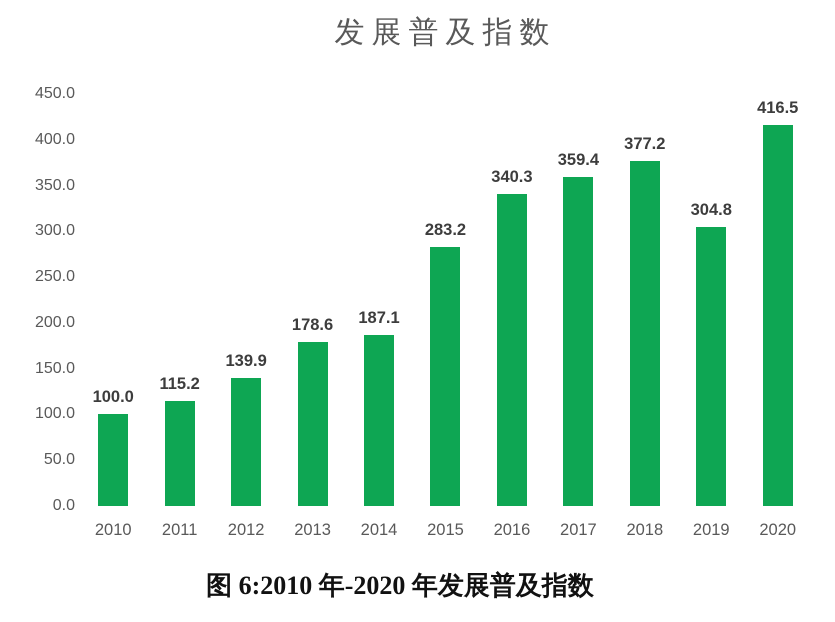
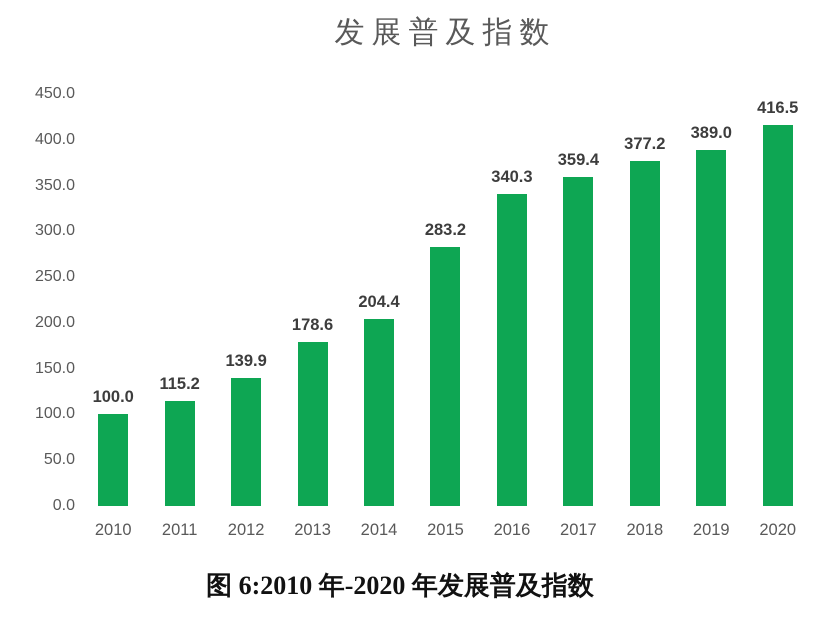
2014: 187.1 -> 204.4
2019: 304.8 -> 389.0
